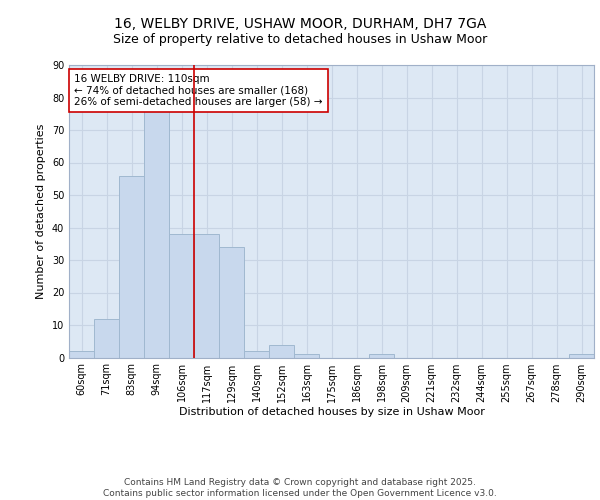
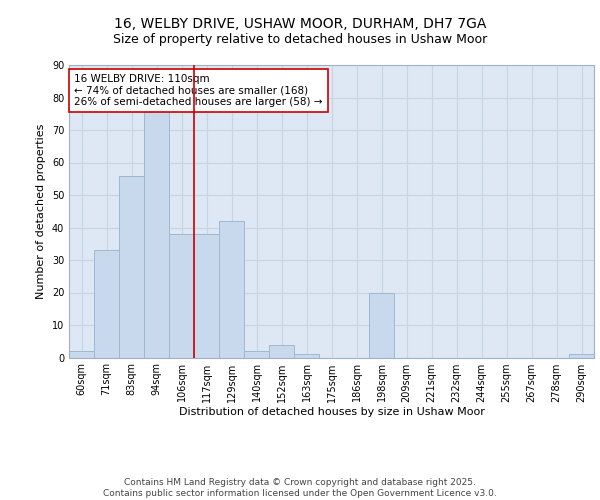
71sqm: 12 -> 33
129sqm: 34 -> 42
198sqm: 1 -> 20
